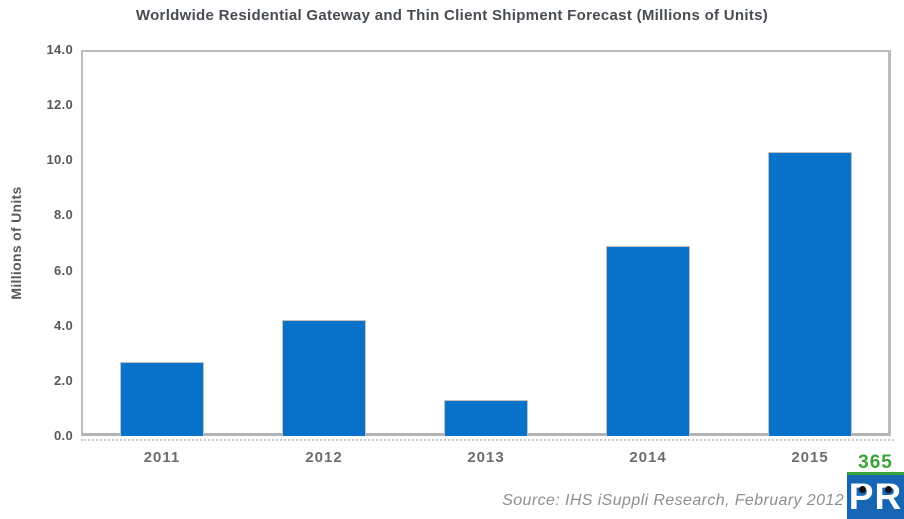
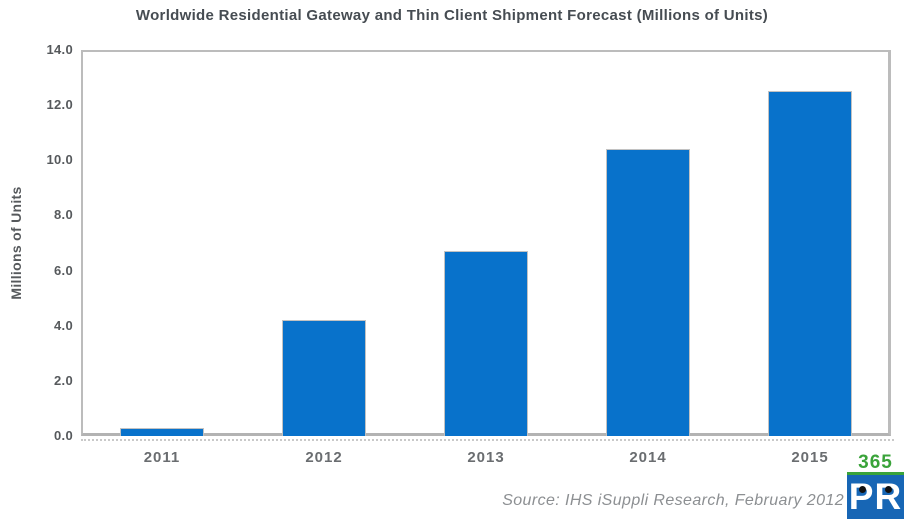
2011: 2.7 -> 0.3
2013: 1.3 -> 6.7
2014: 6.9 -> 10.4
2015: 10.3 -> 12.5
